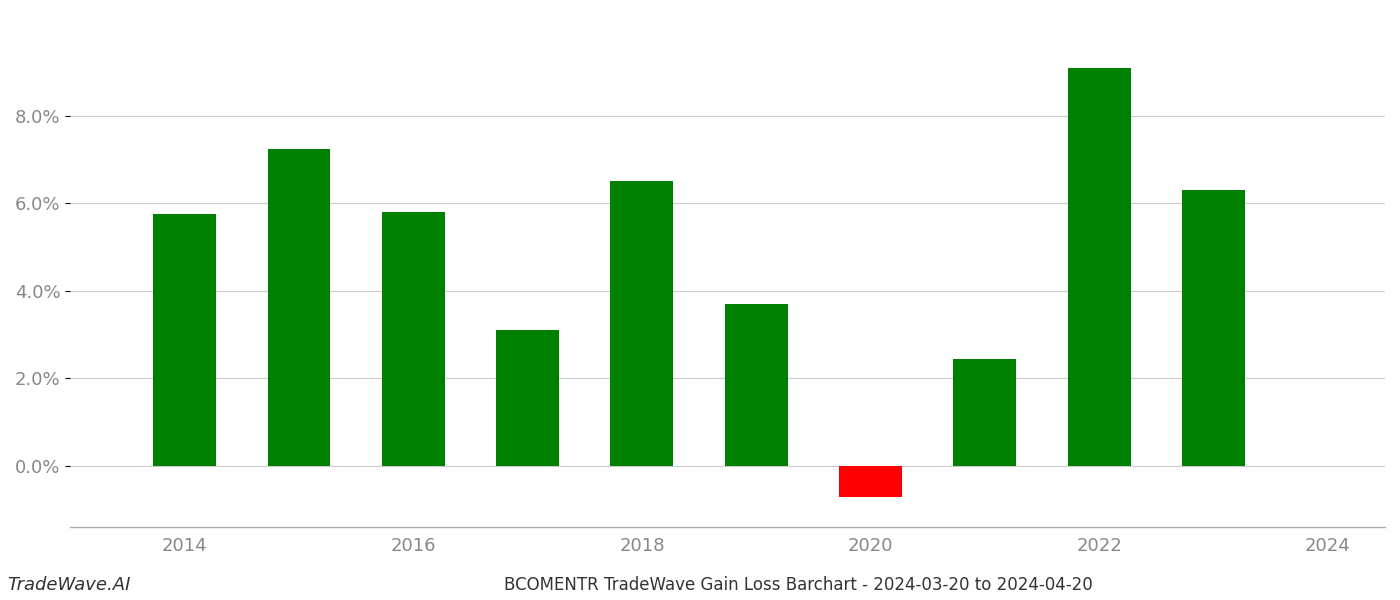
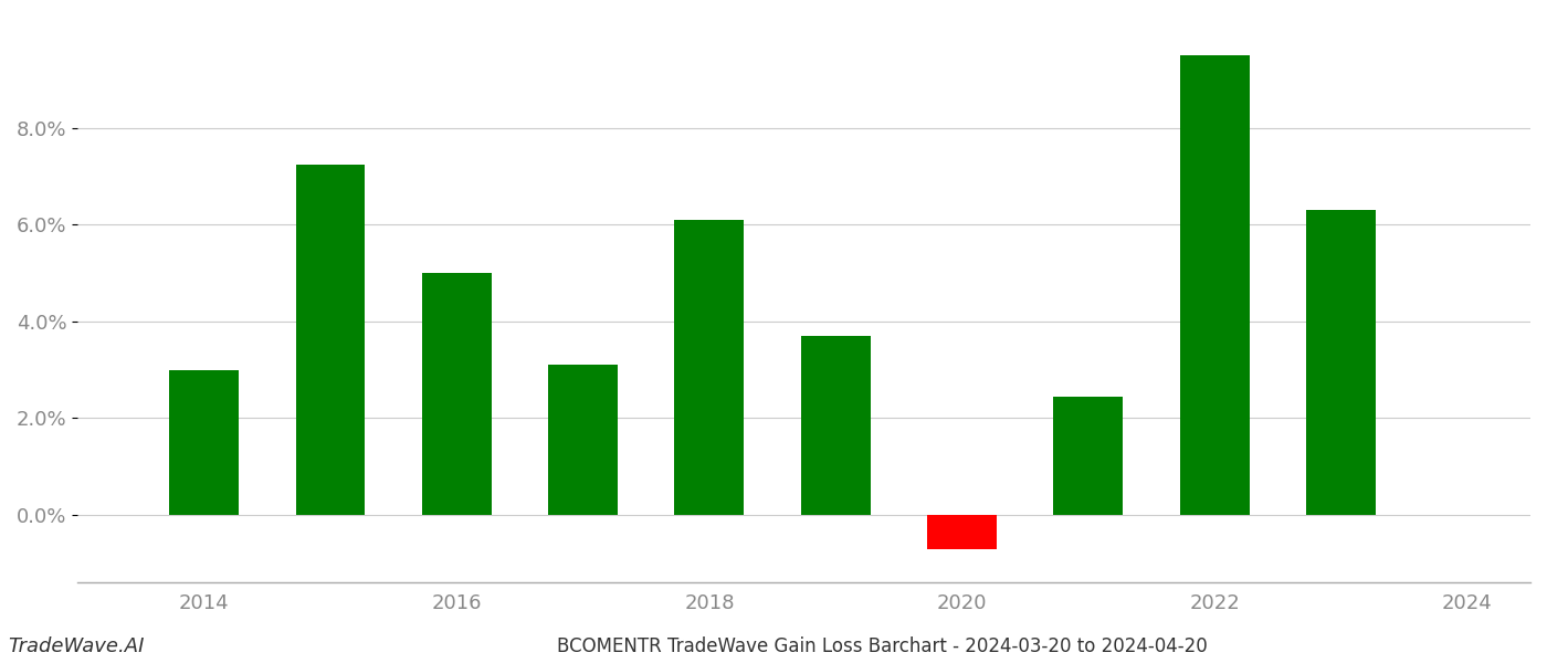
2014: 5.75% -> 3.00%
2016: 5.80% -> 5.00%
2018: 6.50% -> 6.10%
2022: 9.10% -> 9.50%
